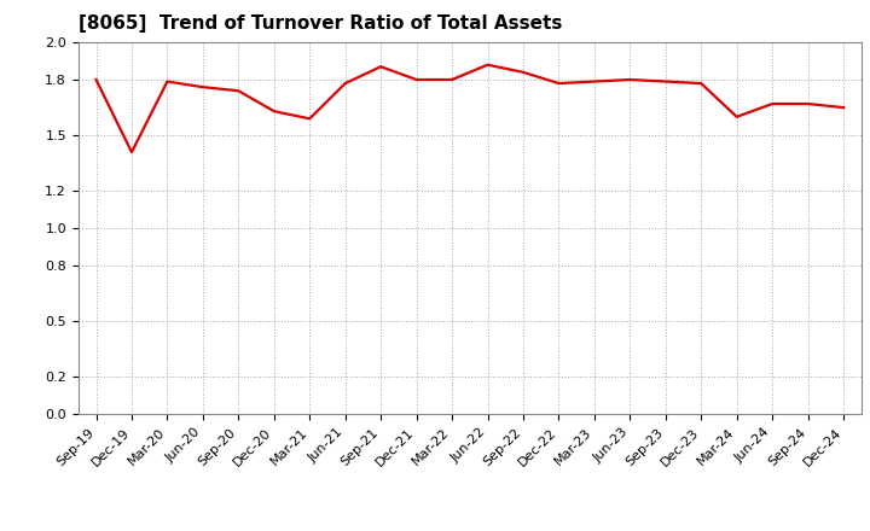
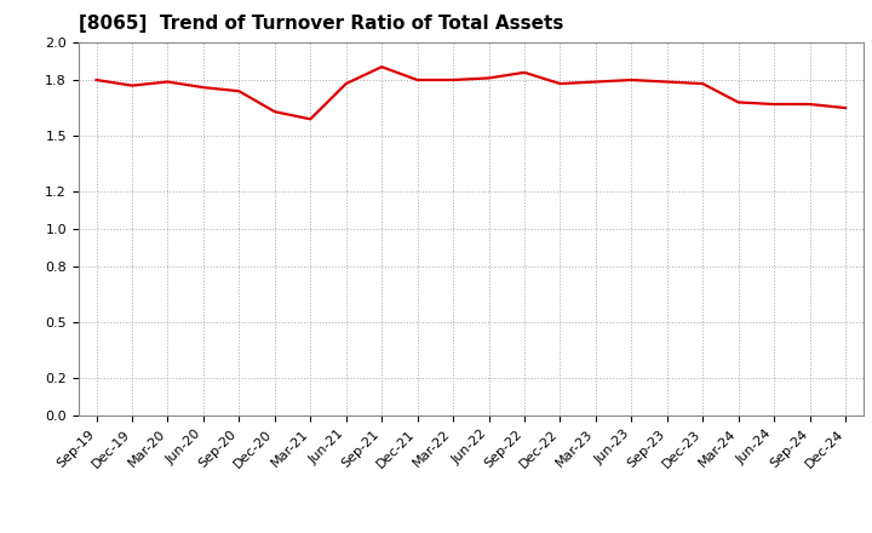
Dec-19: 1.41 -> 1.77
Jun-22: 1.88 -> 1.81
Mar-24: 1.60 -> 1.68
